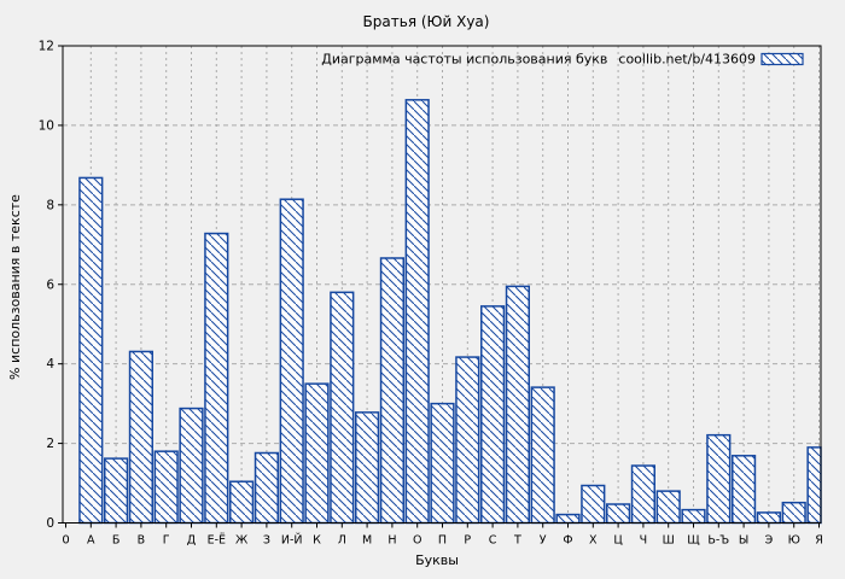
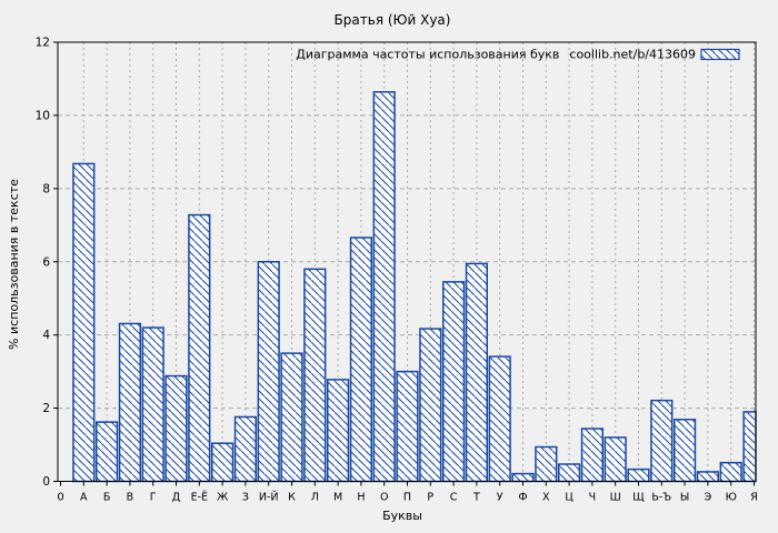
Г: 1.8 -> 4.2
И-Й: 8.1 -> 6.0
Ш: 0.8 -> 1.2
